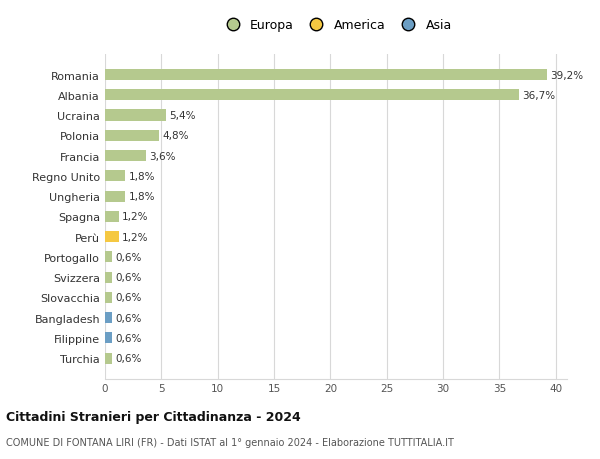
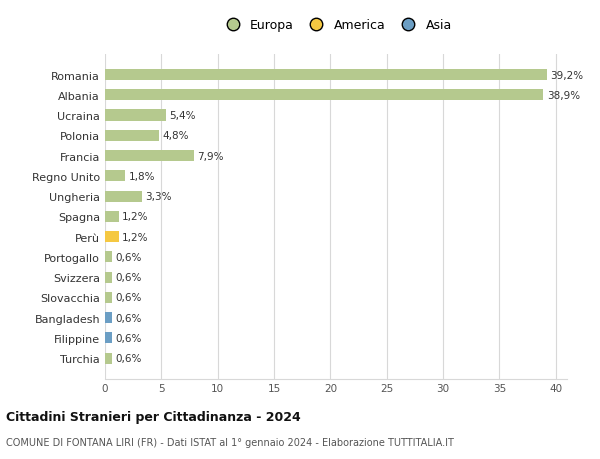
Albania: 36,7% -> 38,9%
Francia: 3,6% -> 7,9%
Ungheria: 1,8% -> 3,3%
